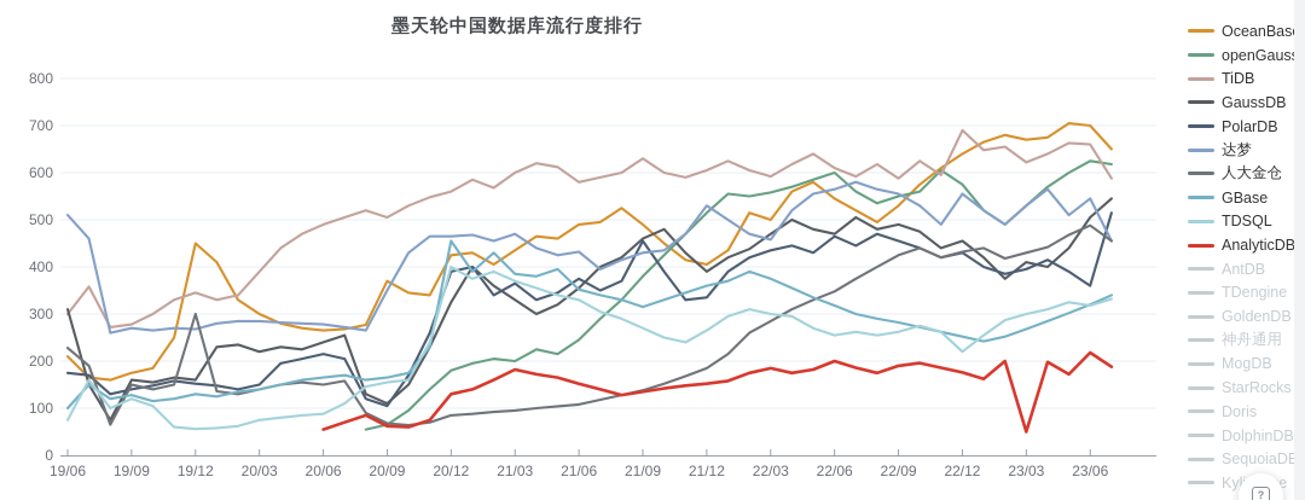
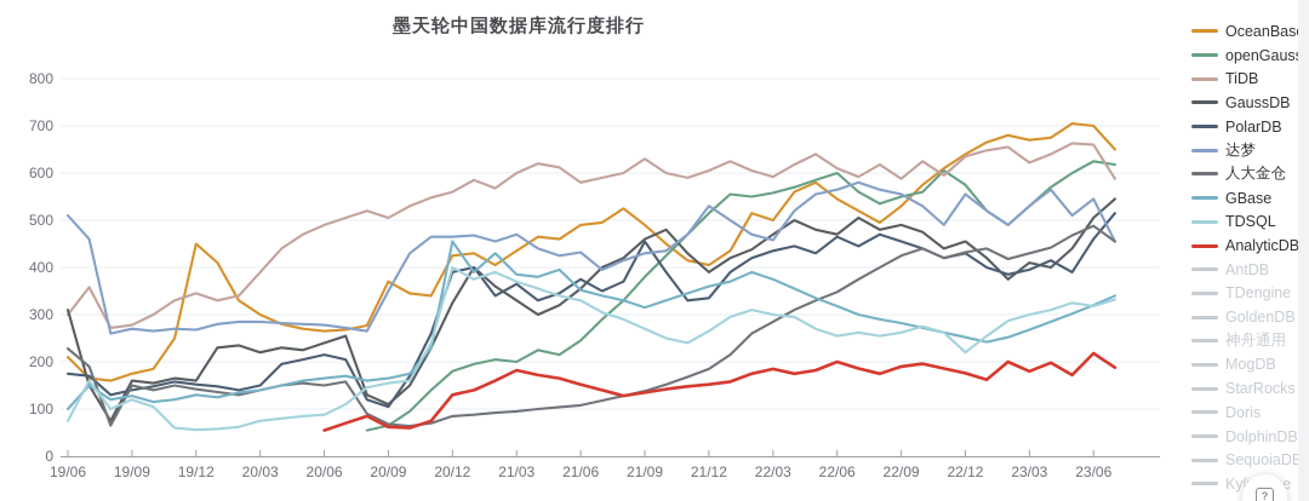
人大金仓/19/12: 300 -> 140
TiDB/22/12: 690 -> 640
AnalyticDB/23/03: 50 -> 180
PolarDB/23/06: 360 -> 460
